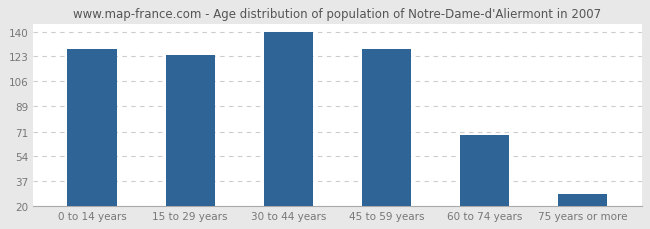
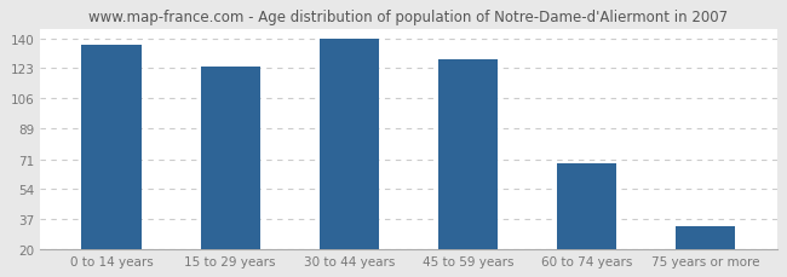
0 to 14 years: 128 -> 136
75 years or more: 28 -> 33
